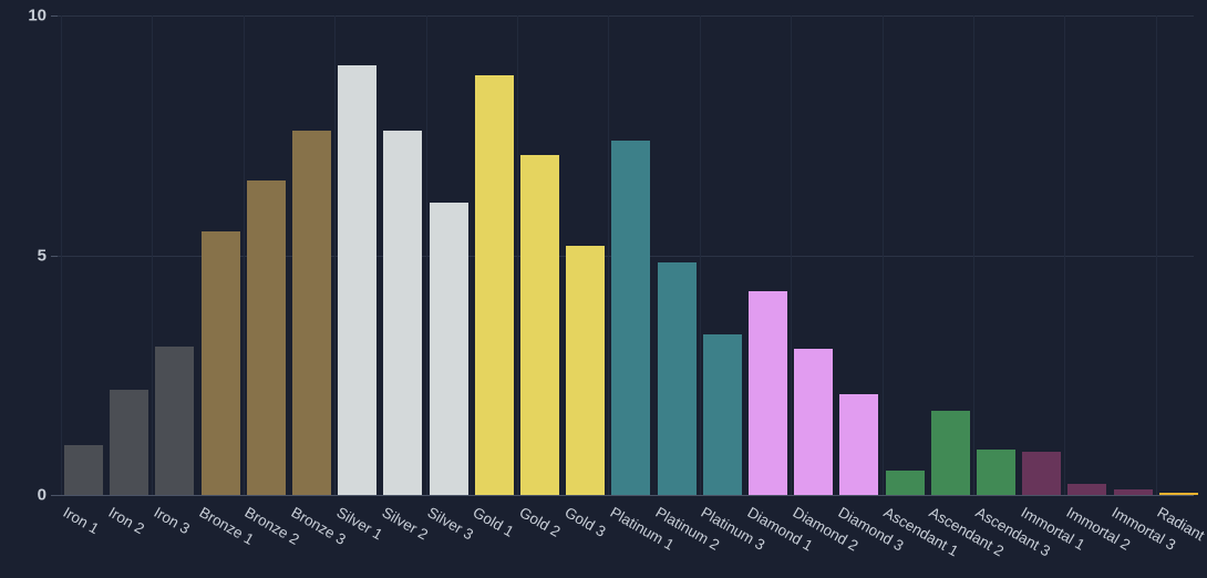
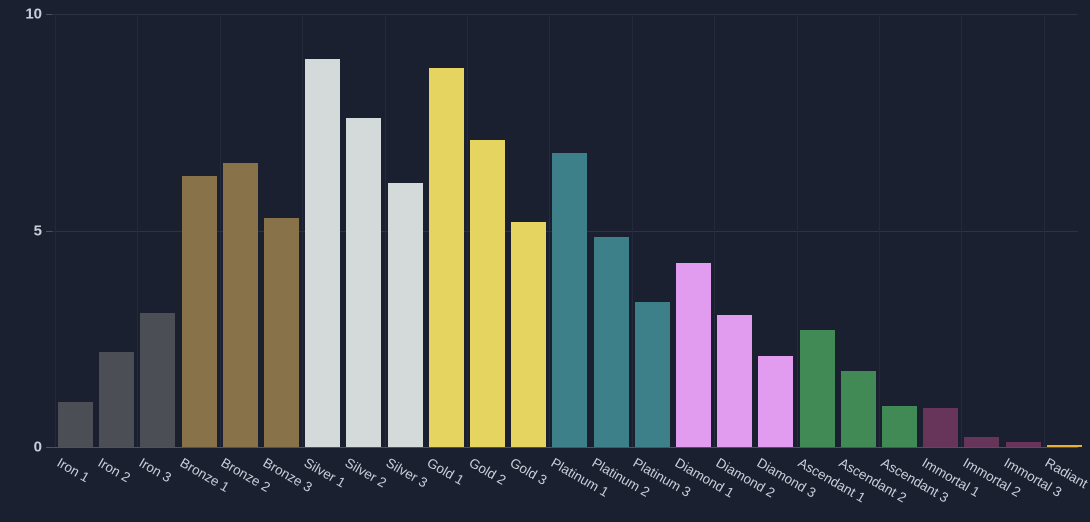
Bronze 1: 5.5 -> 6.2
Bronze 3: 7.6 -> 5.3
Platinum 1: 7.4 -> 6.8
Ascendant 1: 0.5 -> 2.7
